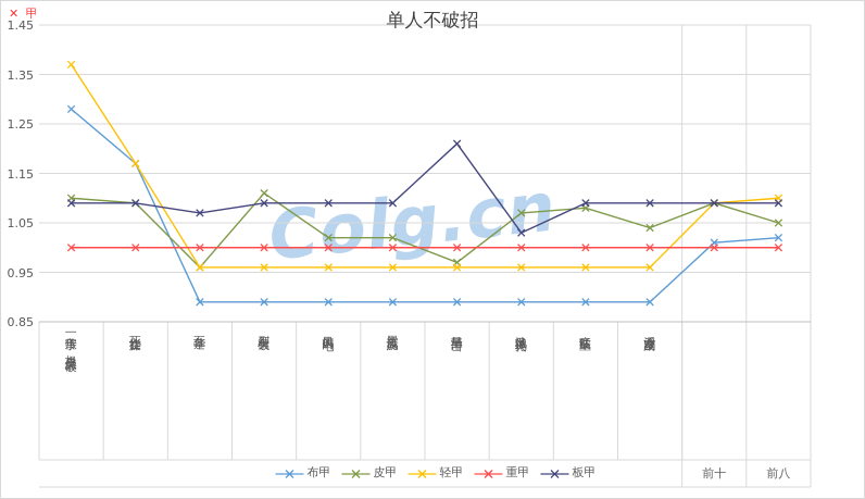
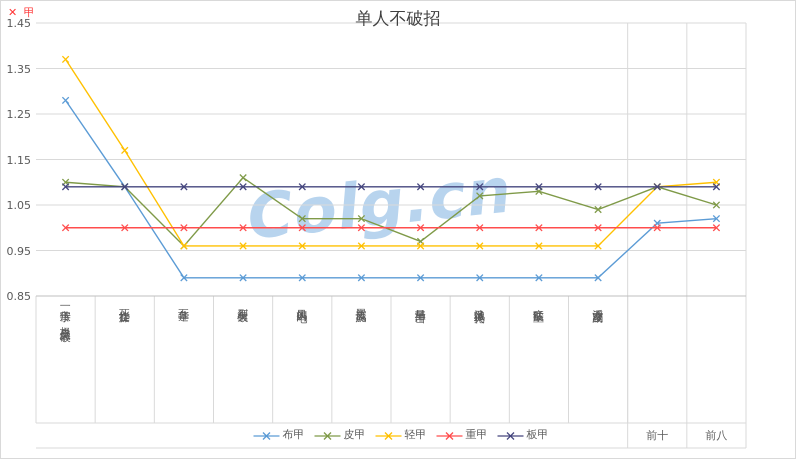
布甲/死亡旋律: 1.17 -> 1.09
板甲/五莲华: 1.07 -> 1.09
板甲/彗星冲击: 1.21 -> 1.09
板甲/地狱风火轮: 1.03 -> 1.09
